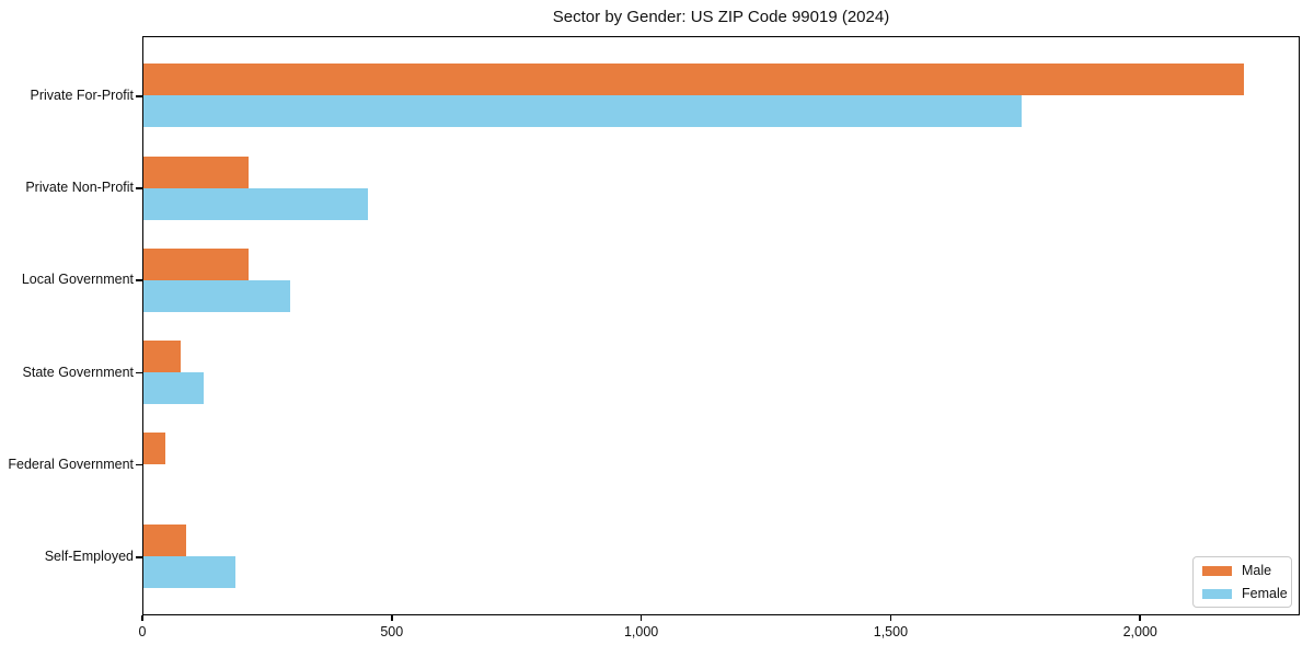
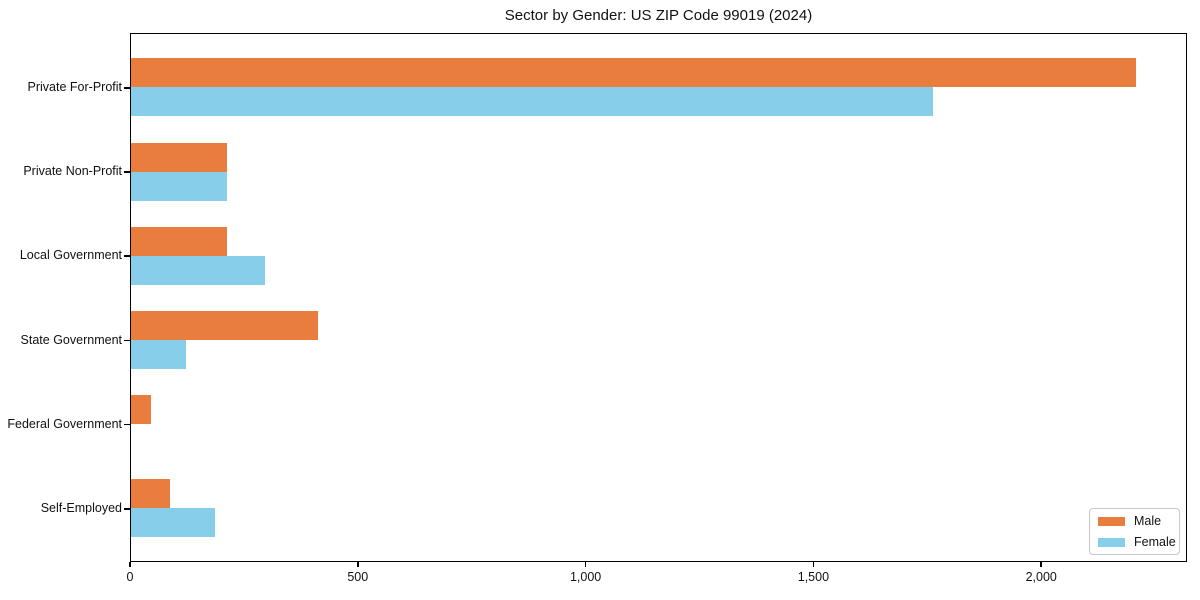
Female/Private Non-Profit: 450 -> 210
Male/State Government: 80 -> 410
